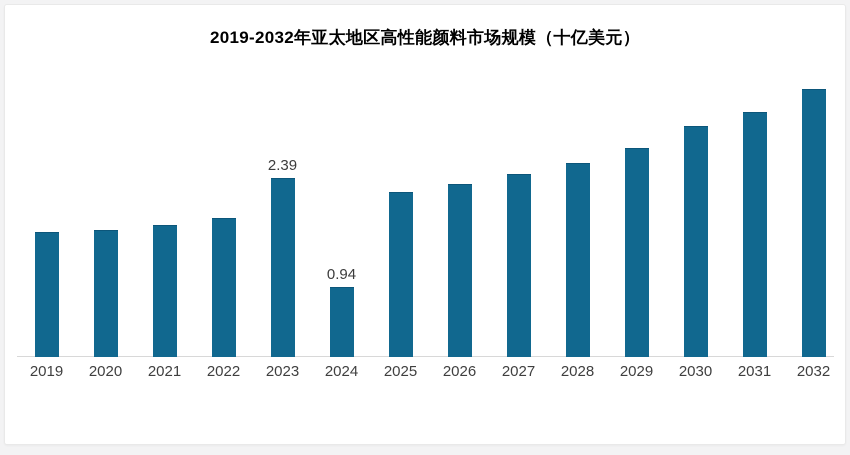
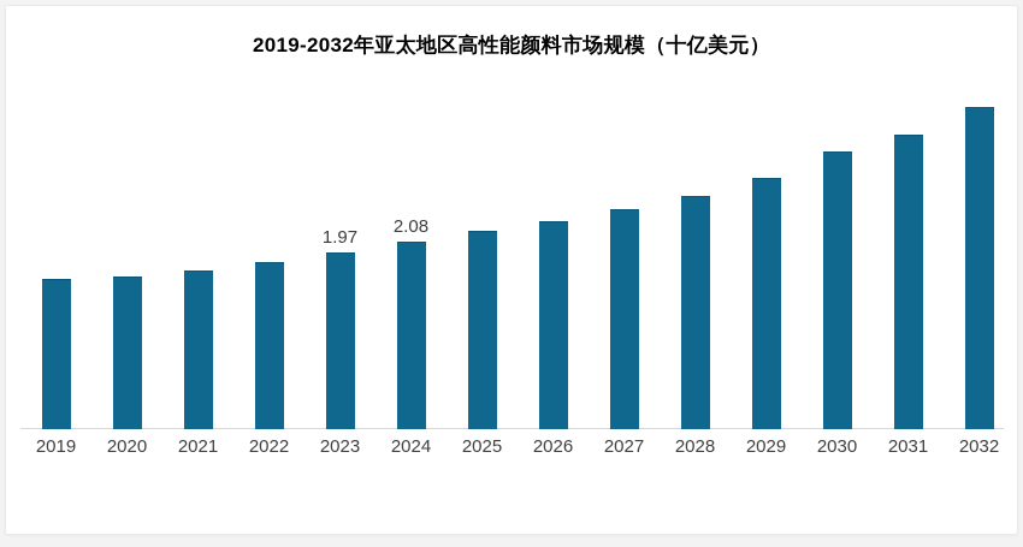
2023: 2.39 -> 1.97
2024: 0.94 -> 2.08
